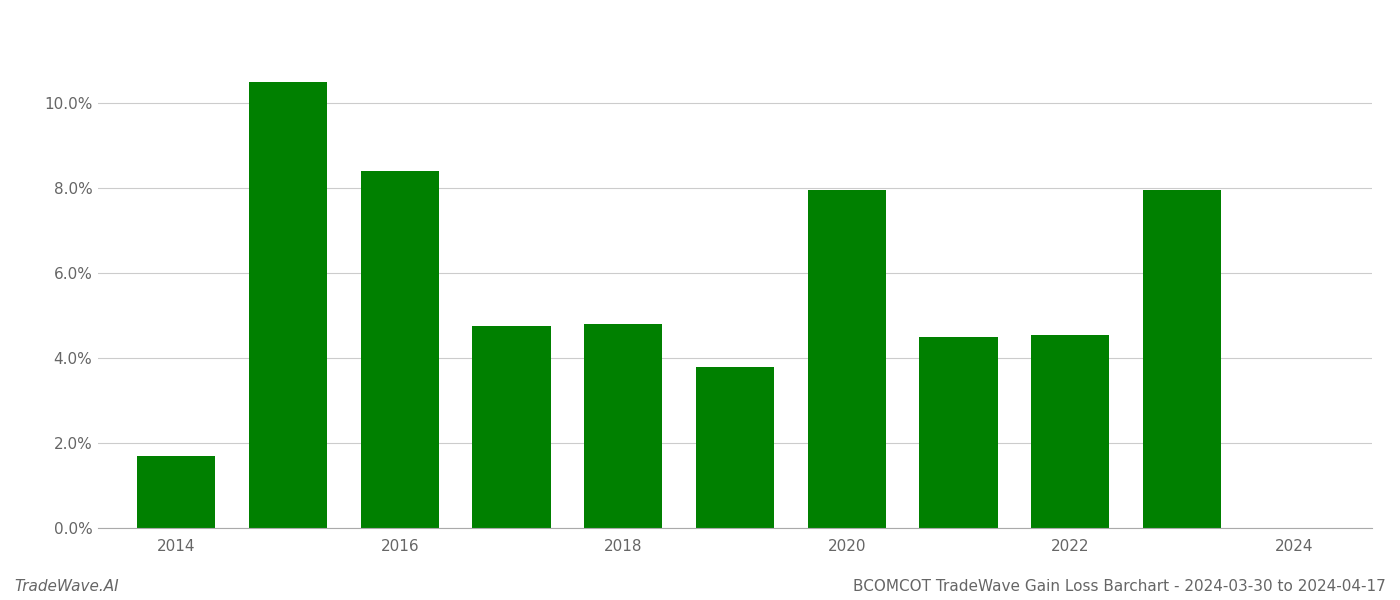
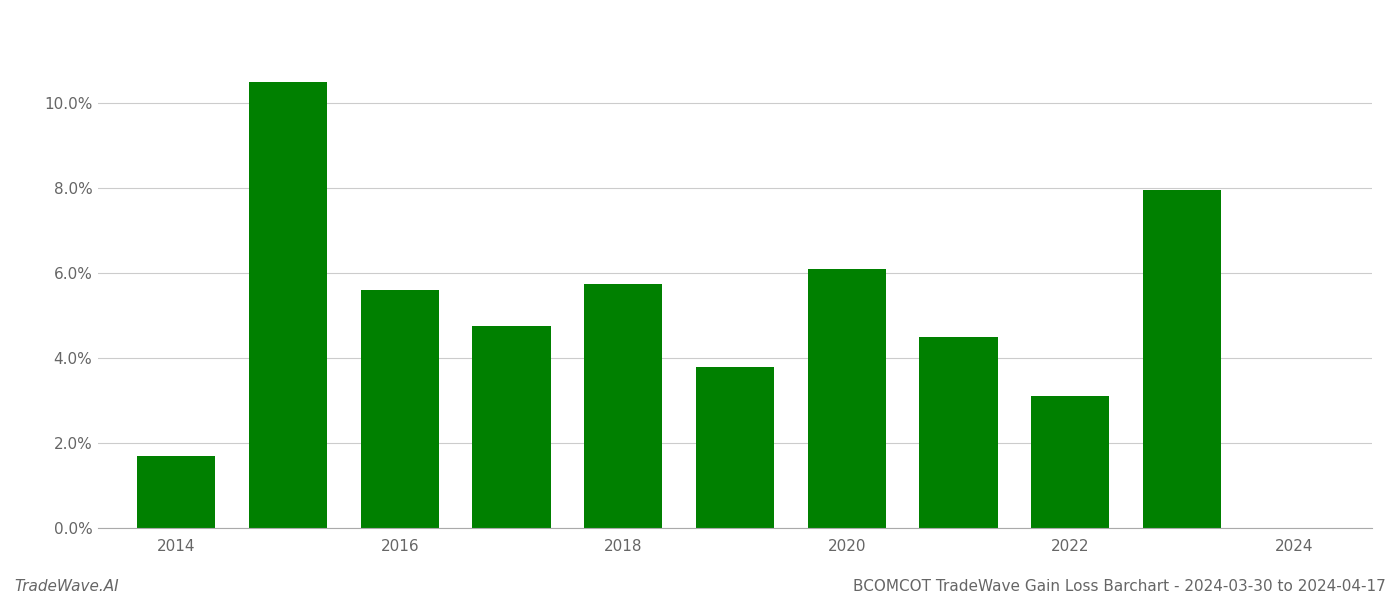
2016: 8.40% -> 5.60%
2018: 4.80% -> 5.75%
2020: 7.95% -> 6.10%
2022: 4.55% -> 3.10%
